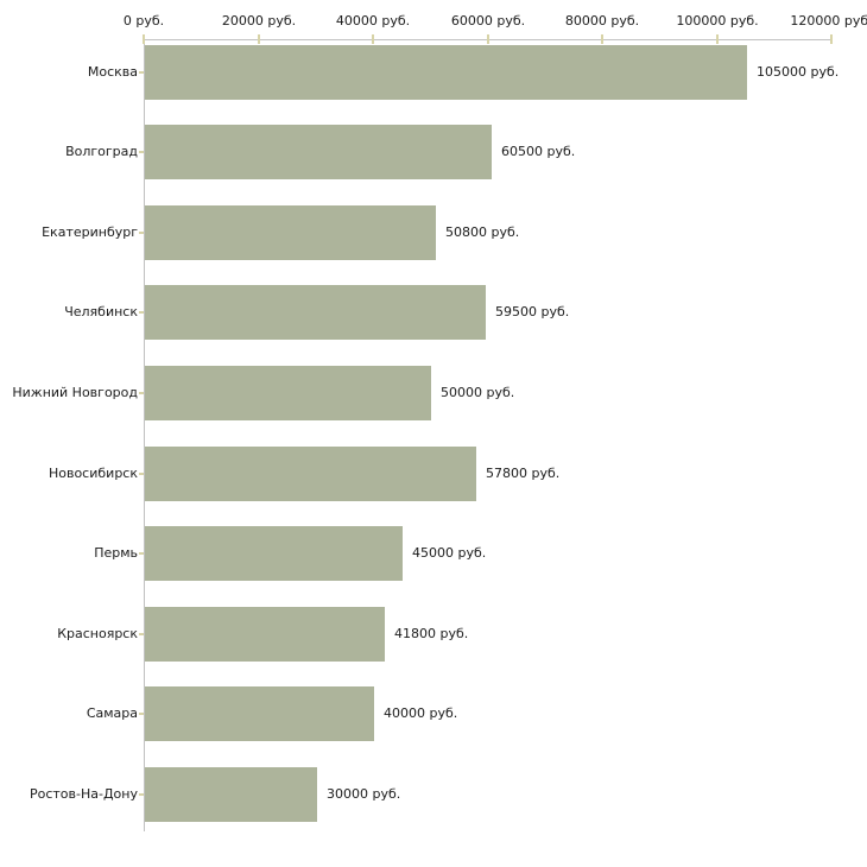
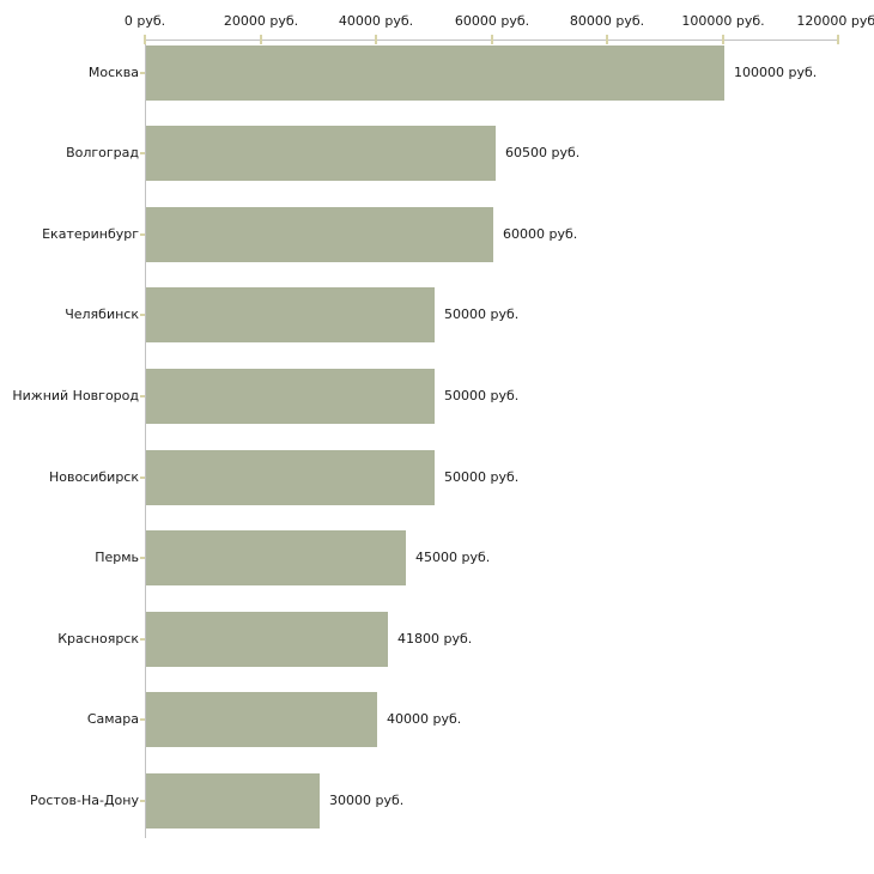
Москва: 105000 -> 100000
Екатеринбург: 50800 -> 60000
Челябинск: 59500 -> 50000
Новосибирск: 57800 -> 50000
